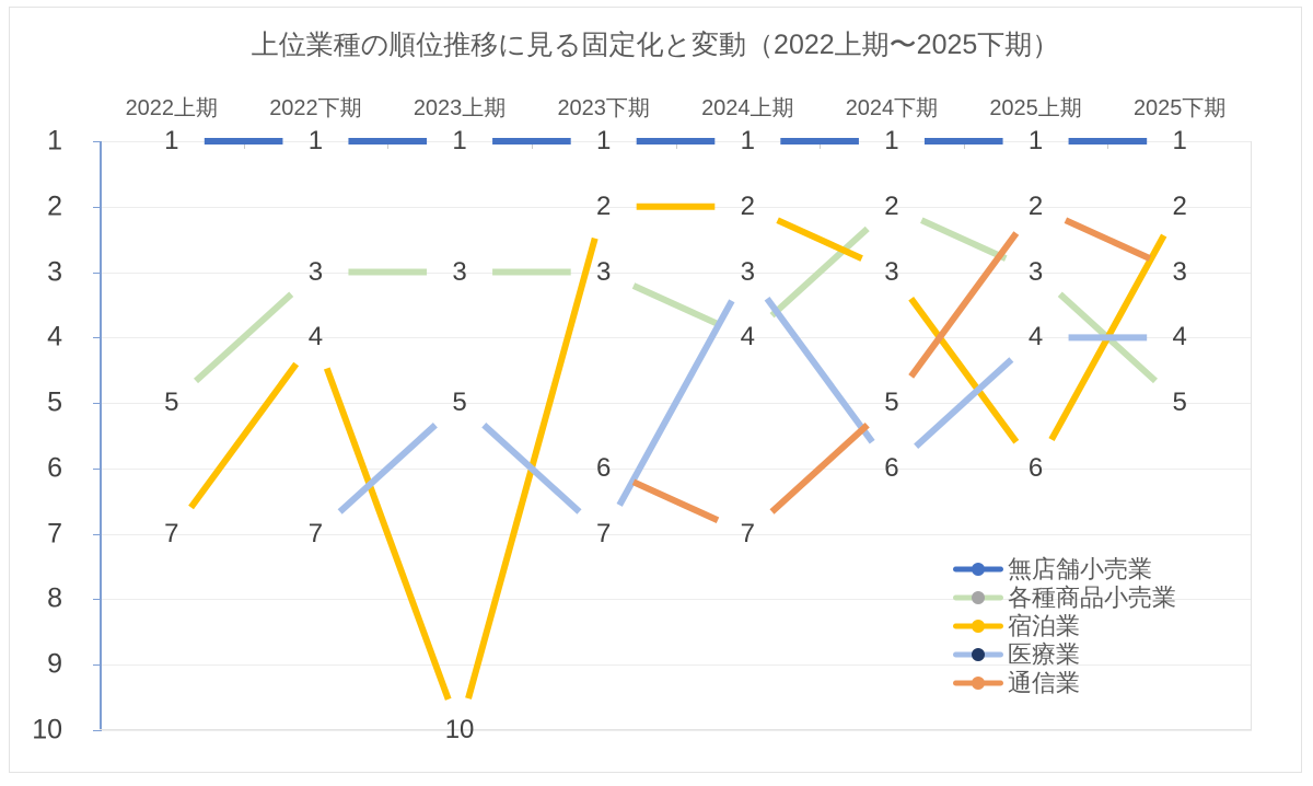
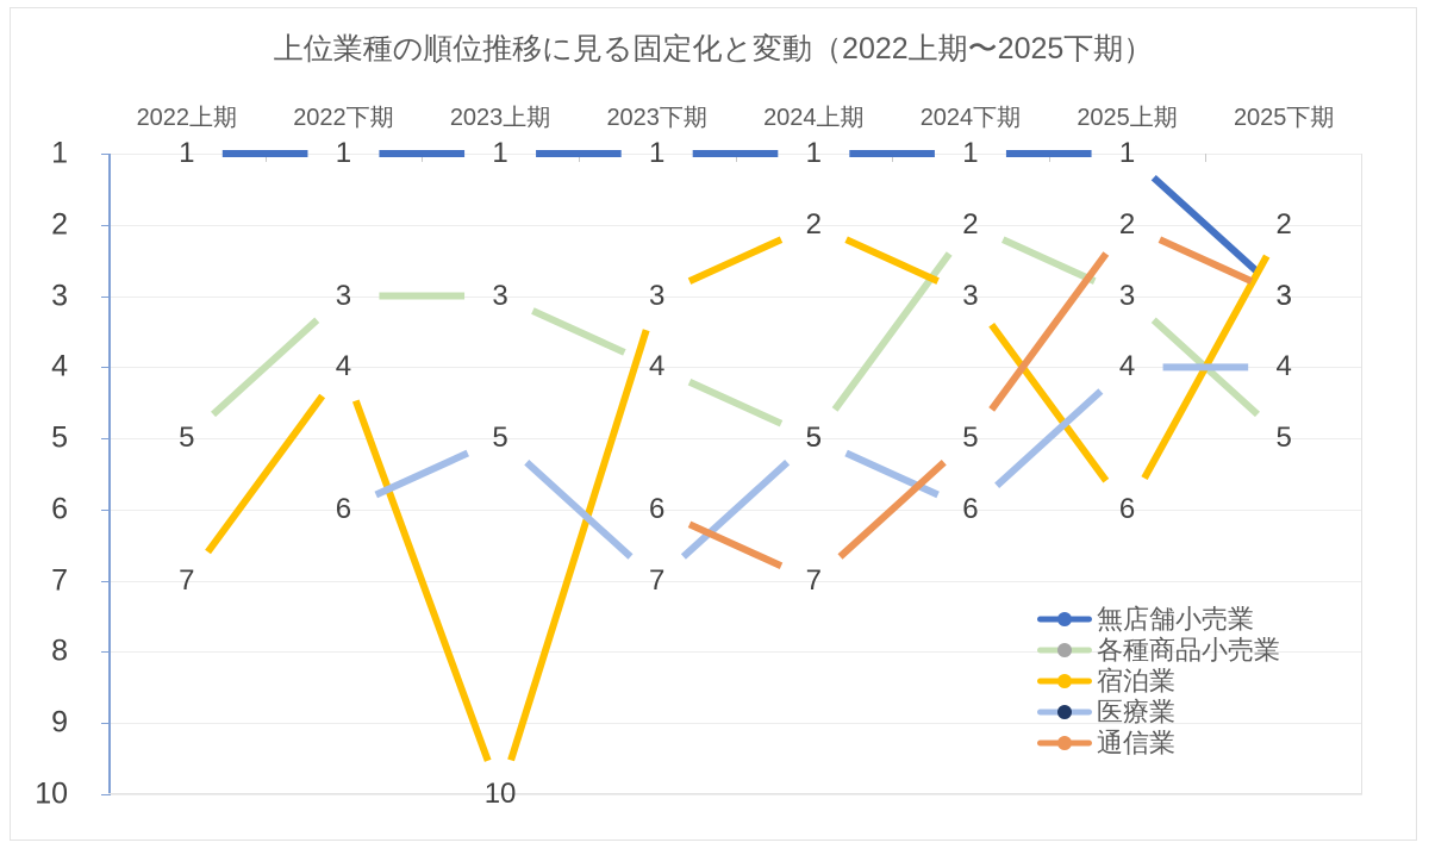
医療業/2022下期: 7 -> 6
各種商品小売業/2023下期: 3 -> 4
宿泊業/2023下期: 2 -> 3
各種商品小売業/2024上期: 4 -> 5
医療業/2024上期: 3 -> 5
無店舗小売業/2025下期: 1 -> 3
